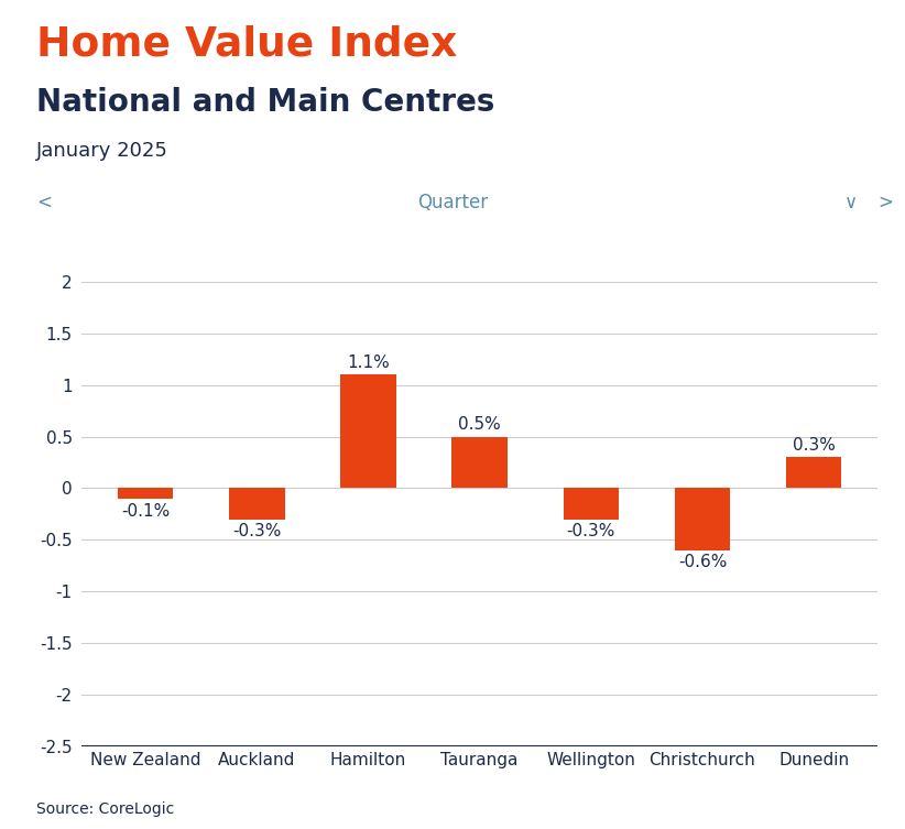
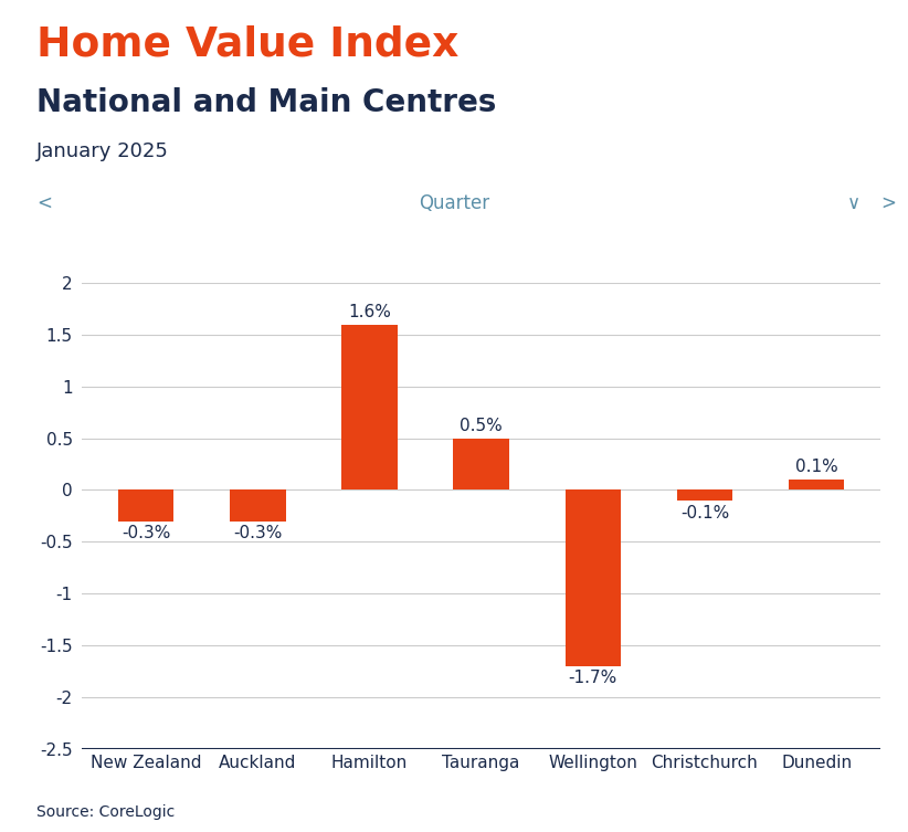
New Zealand: -0.1% -> -0.3%
Hamilton: 1.1% -> 1.6%
Wellington: -0.3% -> -1.7%
Christchurch: -0.6% -> -0.1%
Dunedin: 0.3% -> 0.1%
